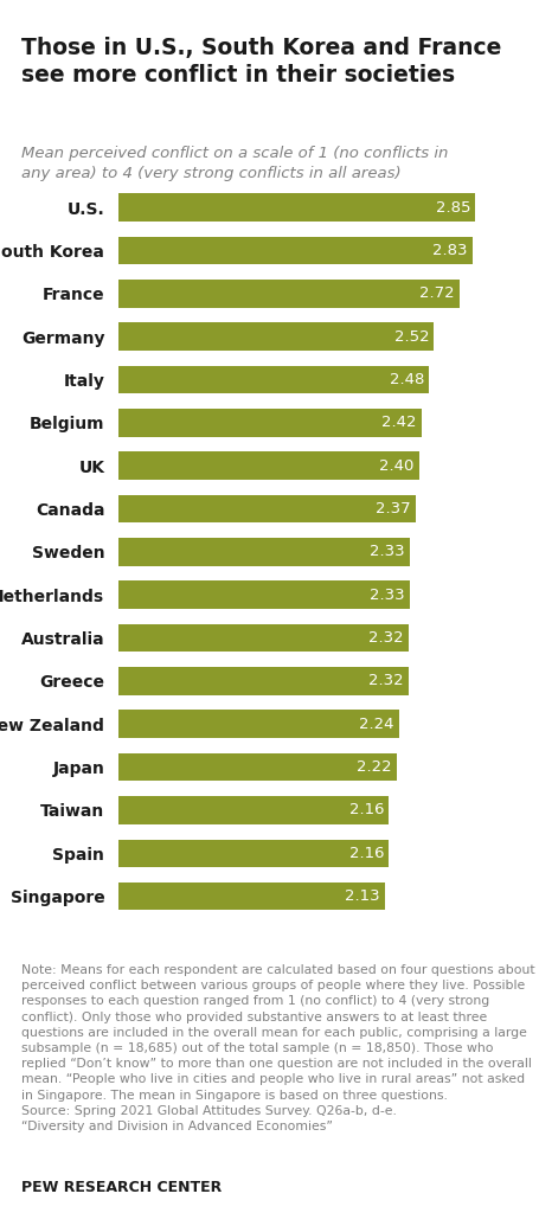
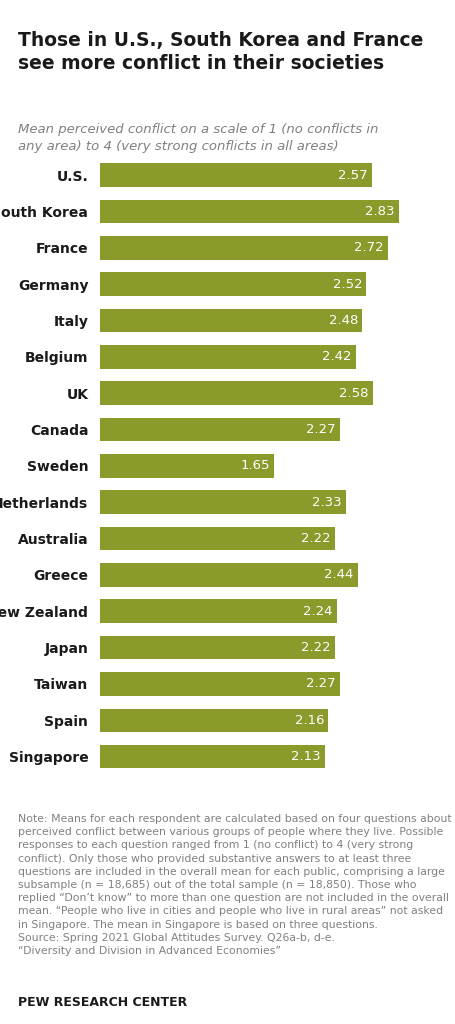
U.S.: 2.85 -> 2.57
UK: 2.40 -> 2.58
Canada: 2.37 -> 2.27
Sweden: 2.33 -> 1.65
Australia: 2.32 -> 2.22
Greece: 2.32 -> 2.44
Taiwan: 2.16 -> 2.27
